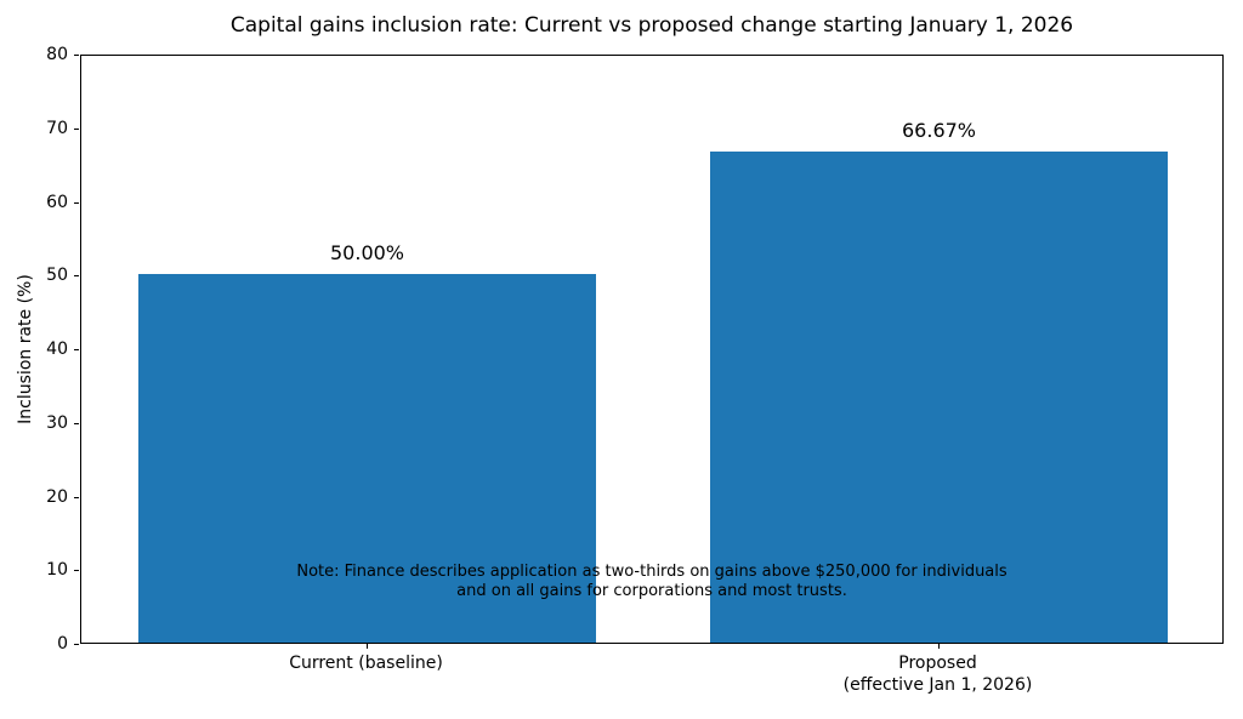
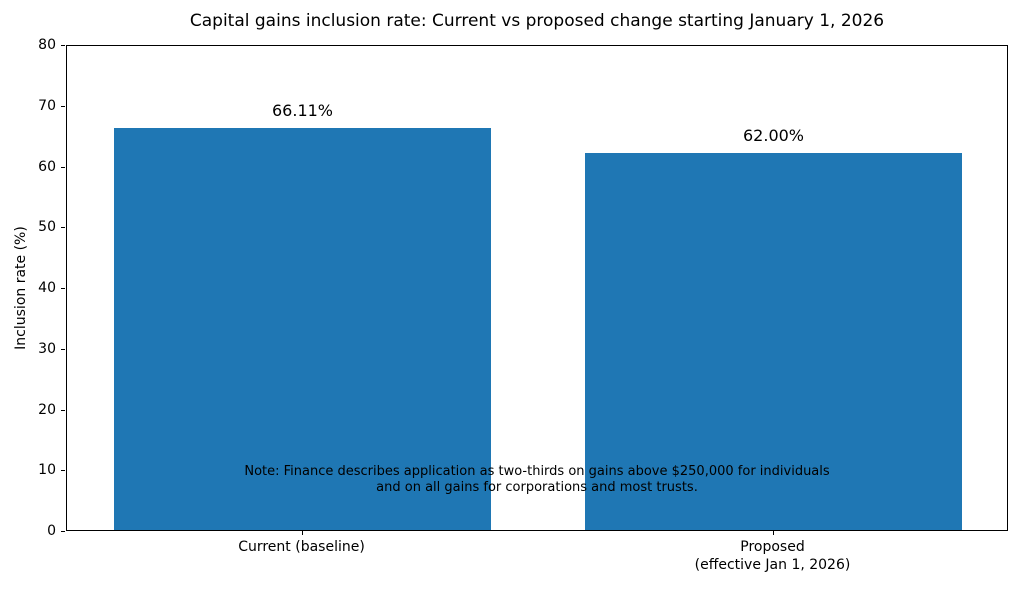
Current (baseline): 50.00% -> 66.11%
Proposed (effective Jan 1, 2026): 66.67% -> 62.00%
